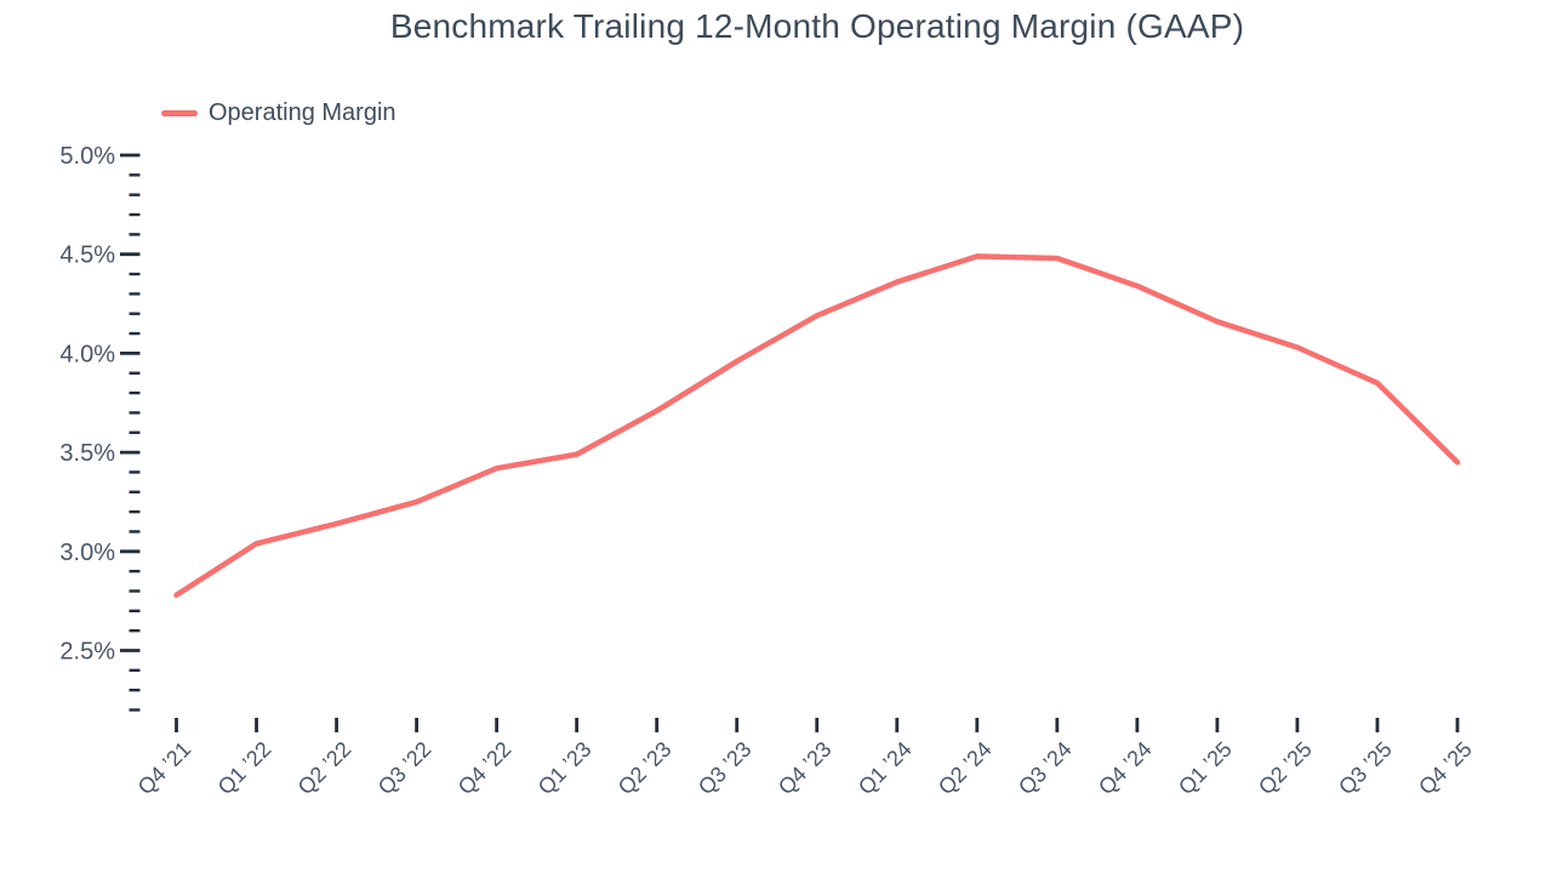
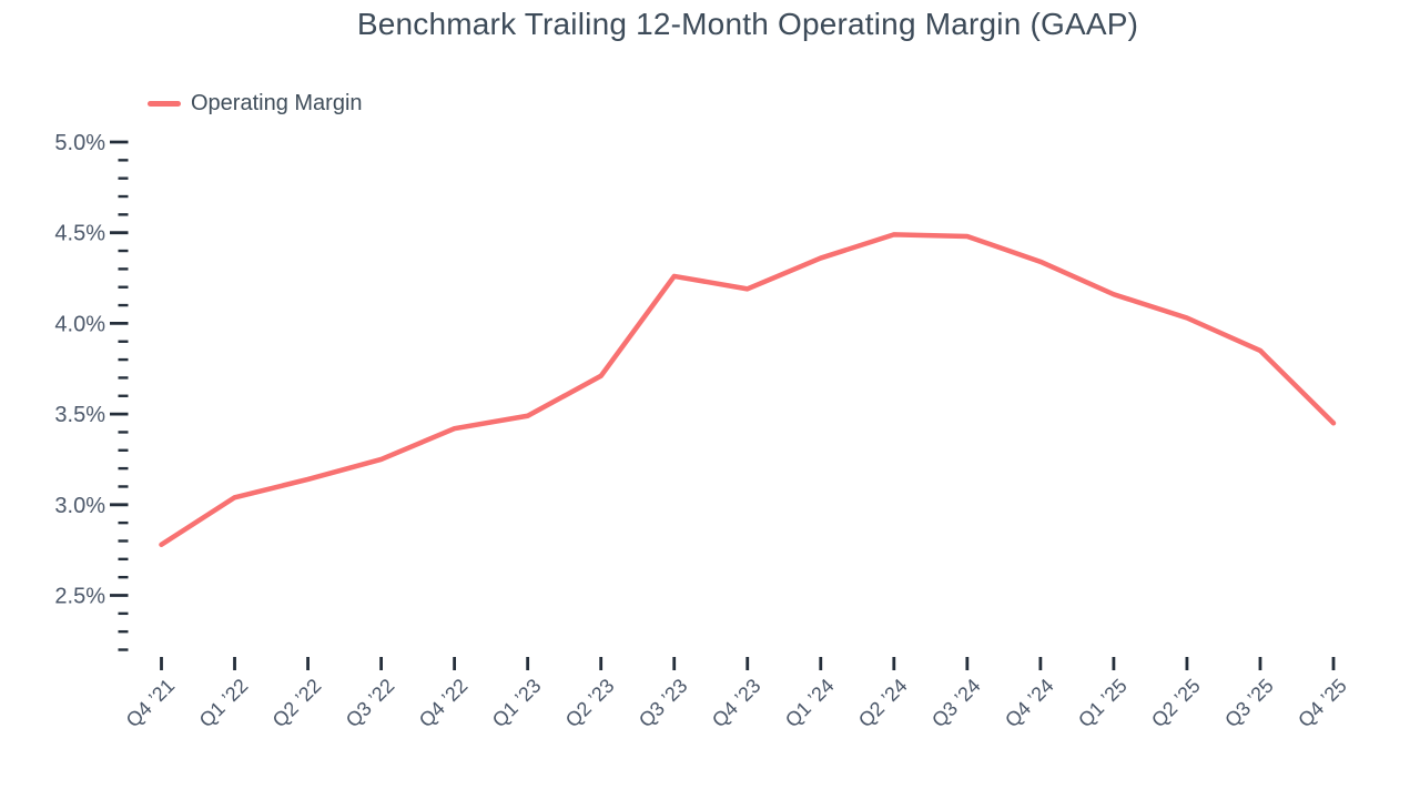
Q3 ’23: 3.96% -> 4.26%
